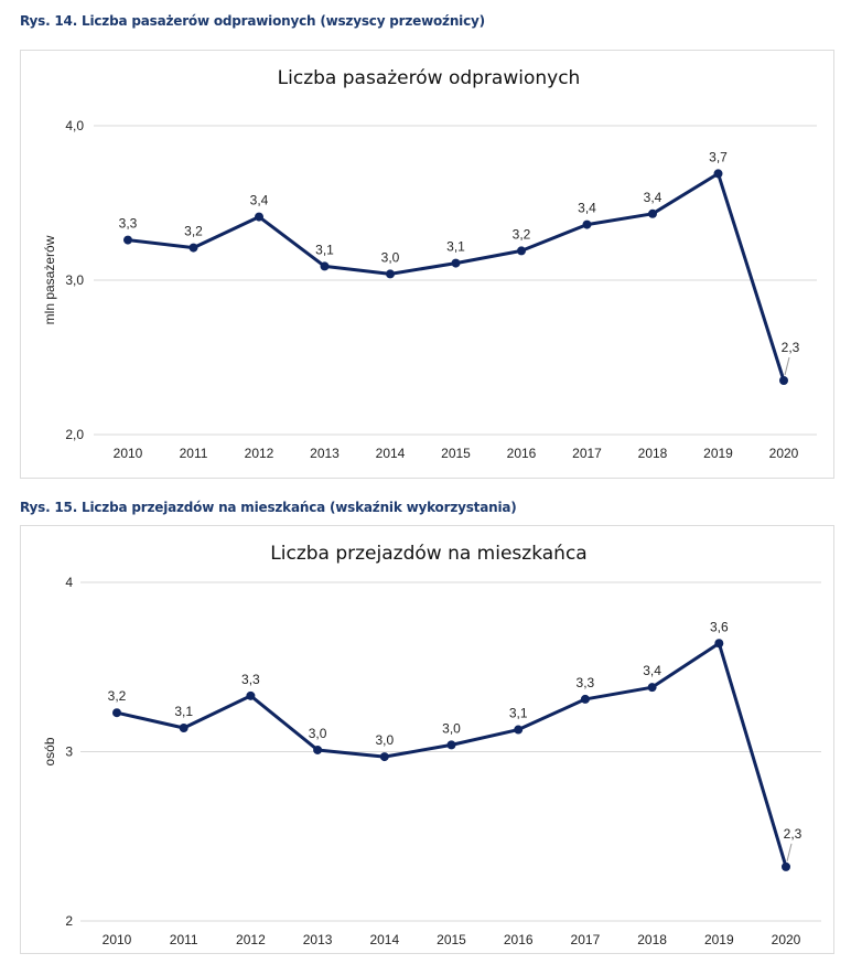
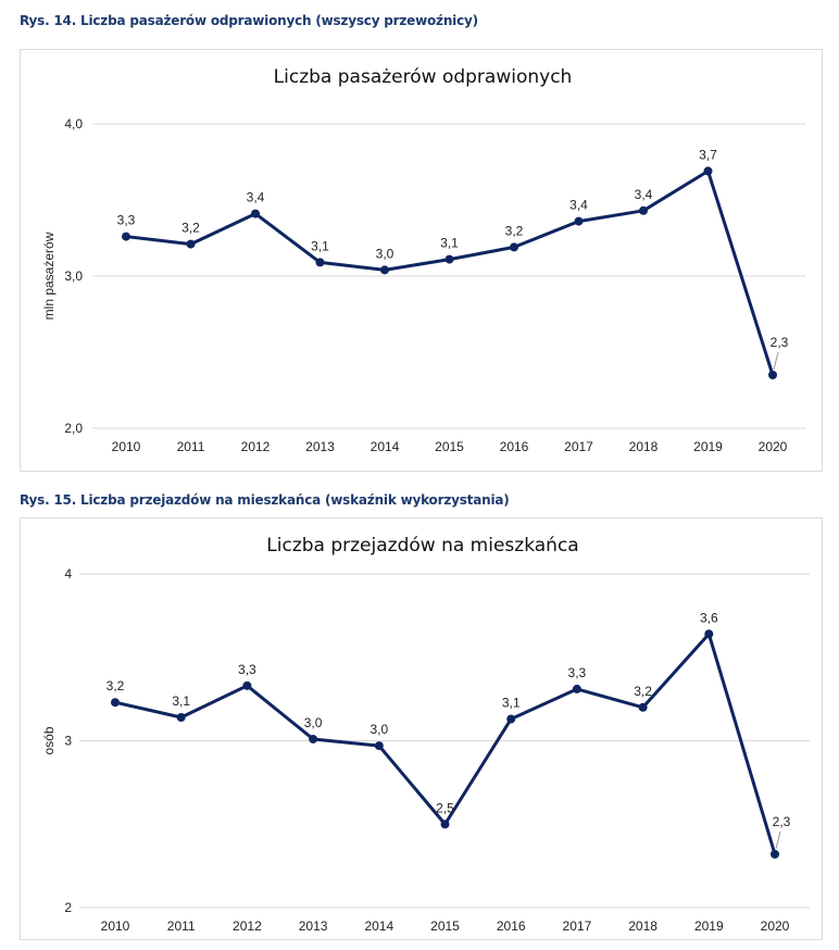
Liczba przejazdów na mieszkańca/2015: 3,0 -> 2,5
Liczba przejazdów na mieszkańca/2018: 3,4 -> 3,2
